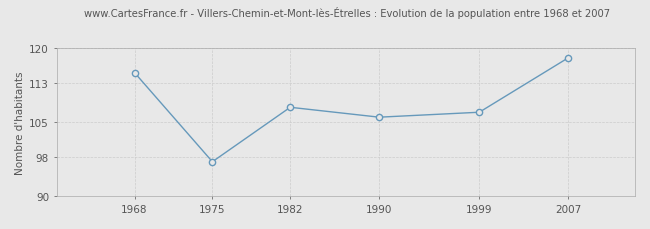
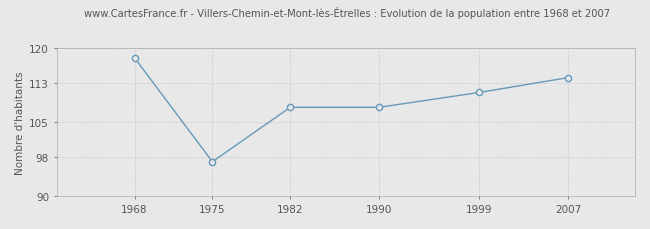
1968: 115 -> 118
1990: 106 -> 108
1999: 107 -> 111
2007: 118 -> 114
